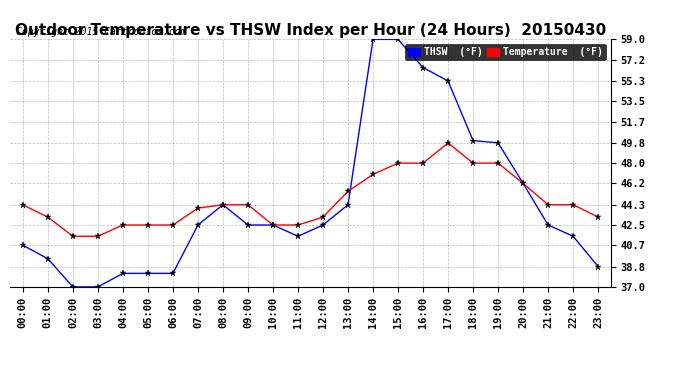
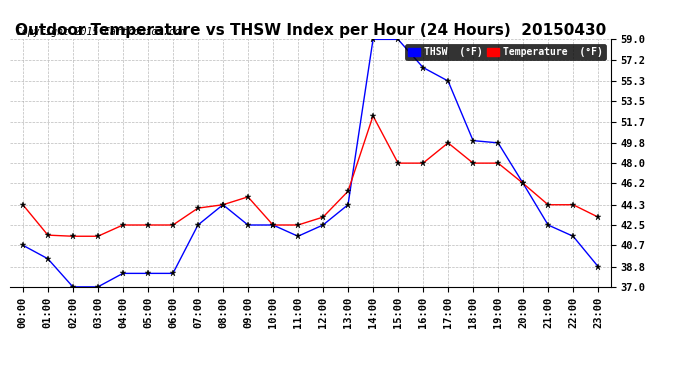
Temperature (°F)/01:00: 43.2 -> 41.6
Temperature (°F)/09:00: 44.3 -> 45.0
Temperature (°F)/14:00: 47.0 -> 52.2
